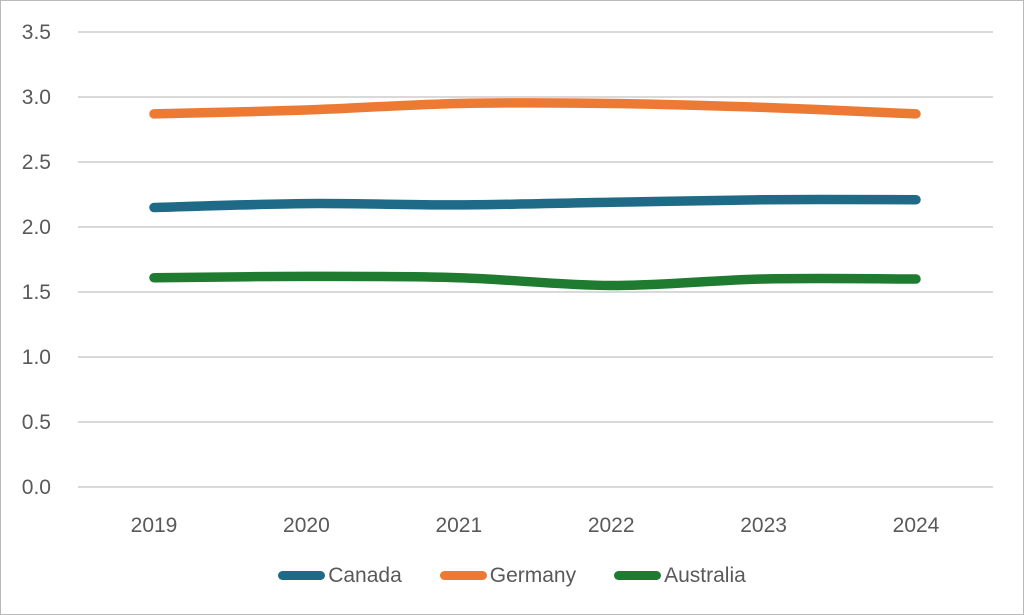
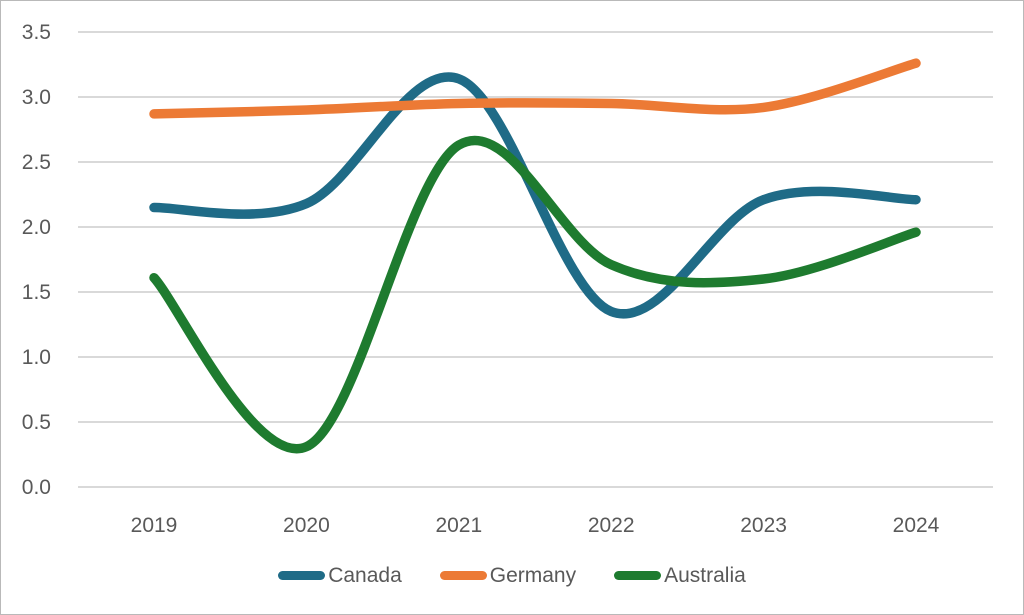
Australia/2020: 1.62 -> 0.31
Canada/2021: 2.17 -> 3.14
Australia/2021: 1.61 -> 2.63
Canada/2022: 2.19 -> 1.35
Australia/2022: 1.55 -> 1.71
Germany/2024: 2.87 -> 3.26
Australia/2024: 1.60 -> 1.96
